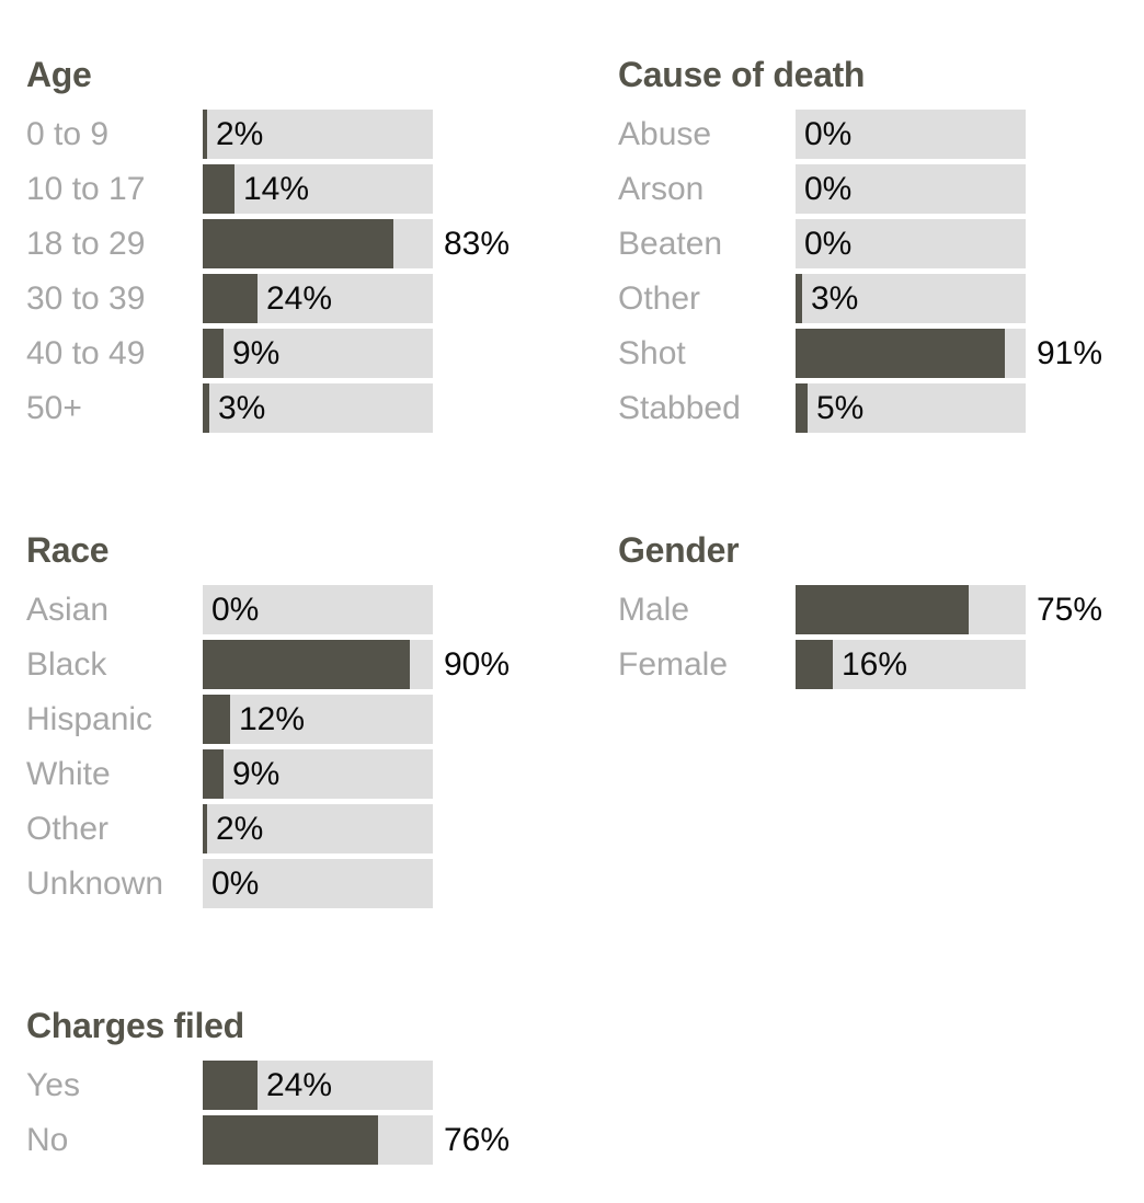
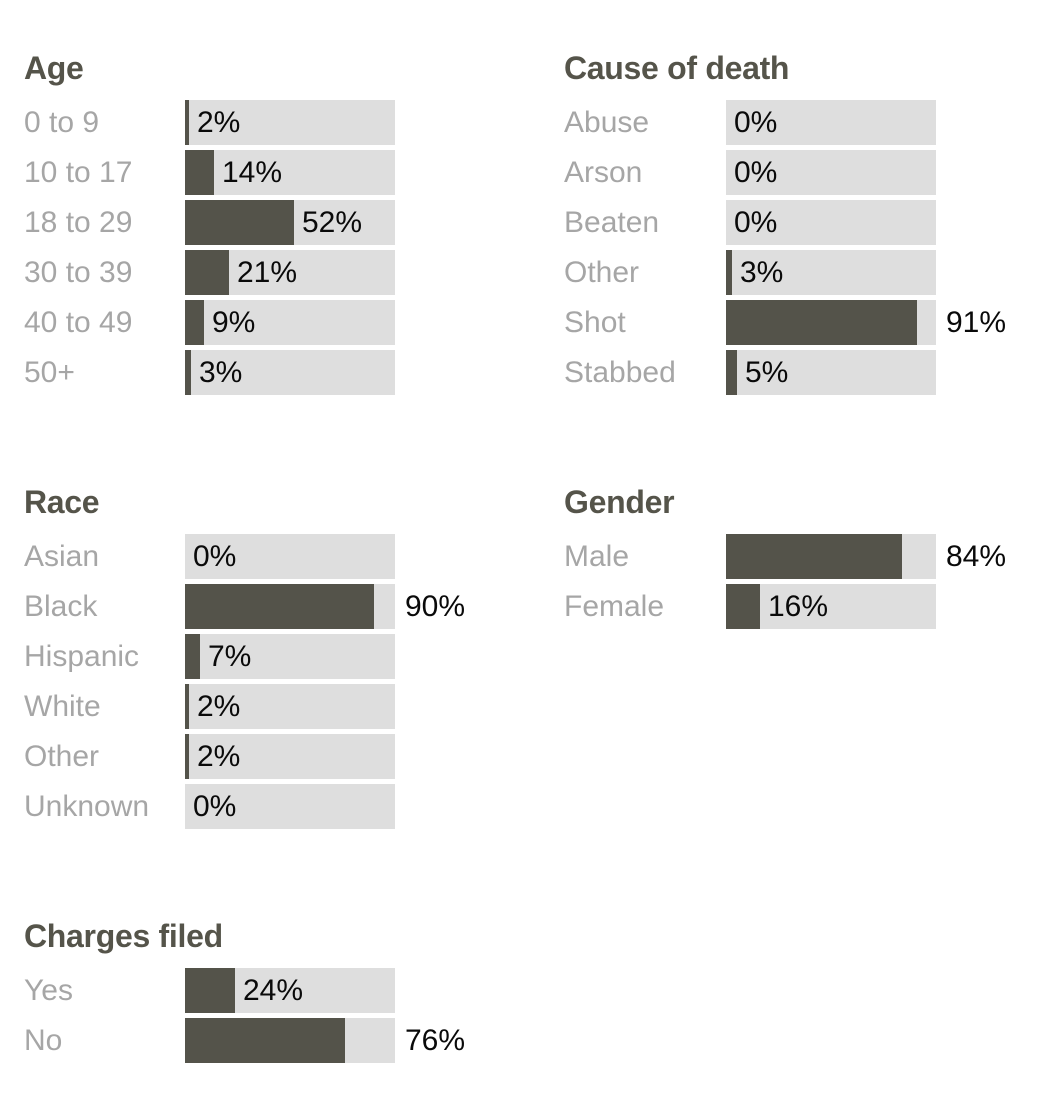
Age/18 to 29: 83% -> 52%
Age/30 to 39: 24% -> 21%
Race/Hispanic: 12% -> 7%
Race/White: 9% -> 2%
Gender/Male: 75% -> 84%
